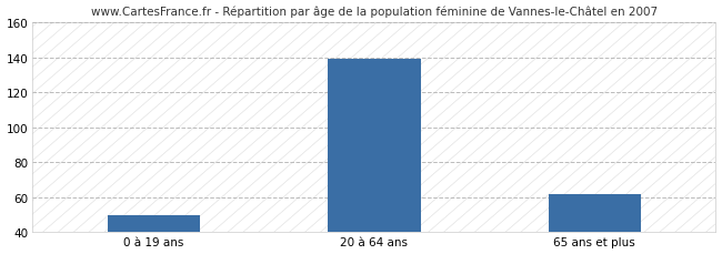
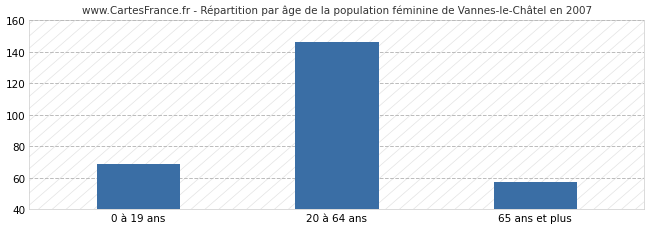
0 à 19 ans: 50 -> 69
20 à 64 ans: 139 -> 146
65 ans et plus: 62 -> 57
